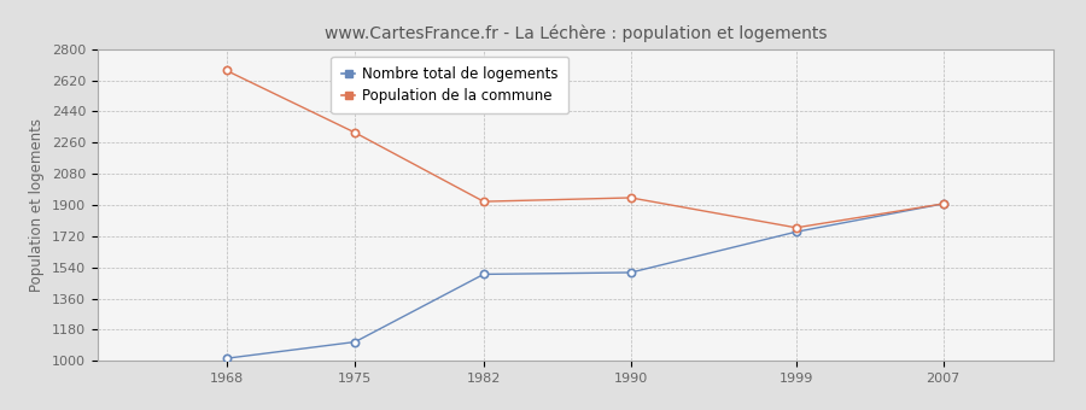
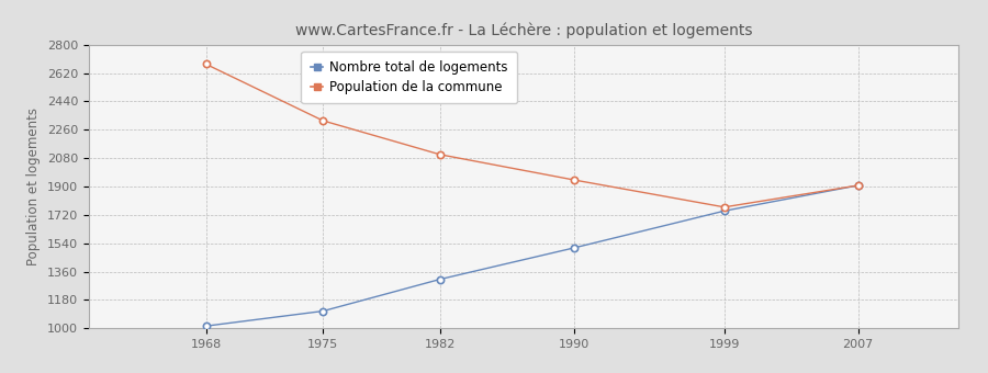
Nombre total de logements/1982: 1500 -> 1310
Population de la commune/1982: 1920 -> 2100
